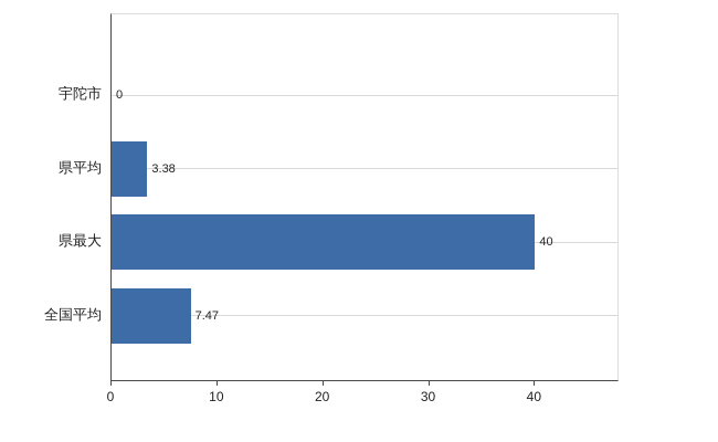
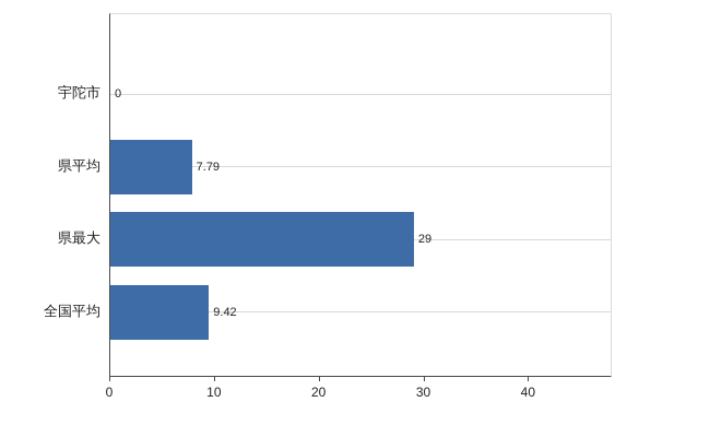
県平均: 3.38 -> 7.79
県最大: 40 -> 29
全国平均: 7.47 -> 9.42
